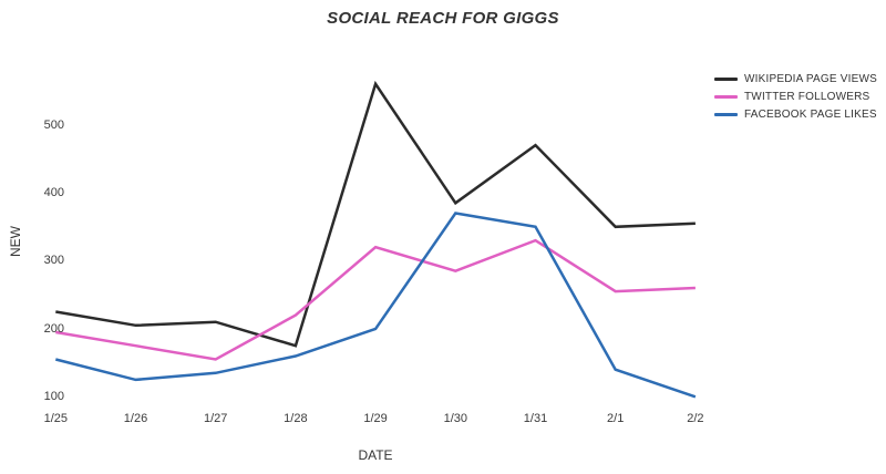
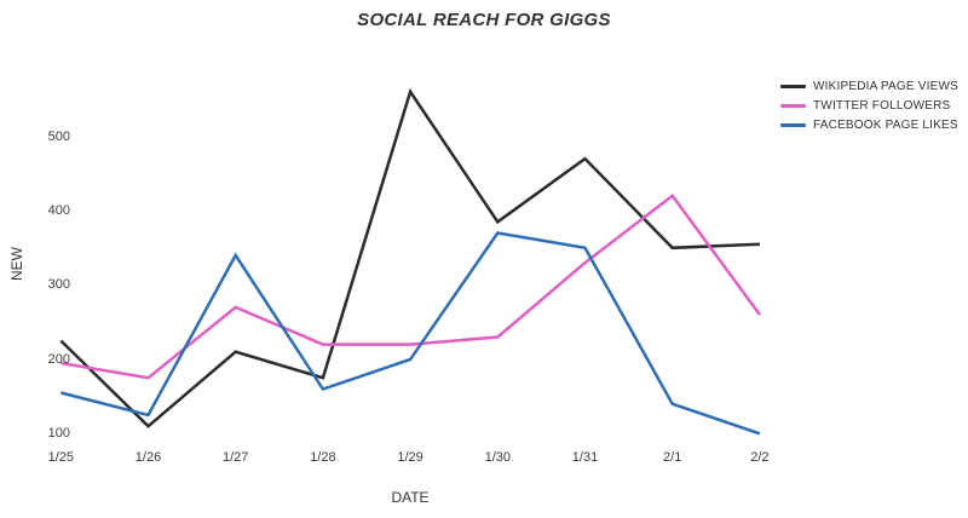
WIKIPEDIA PAGE VIEWS/1/26: 200 -> 110
TWITTER FOLLOWERS/1/27: 160 -> 270
FACEBOOK PAGE LIKES/1/27: 140 -> 340
TWITTER FOLLOWERS/1/29: 320 -> 220
TWITTER FOLLOWERS/1/30: 280 -> 230
TWITTER FOLLOWERS/2/1: 260 -> 420
